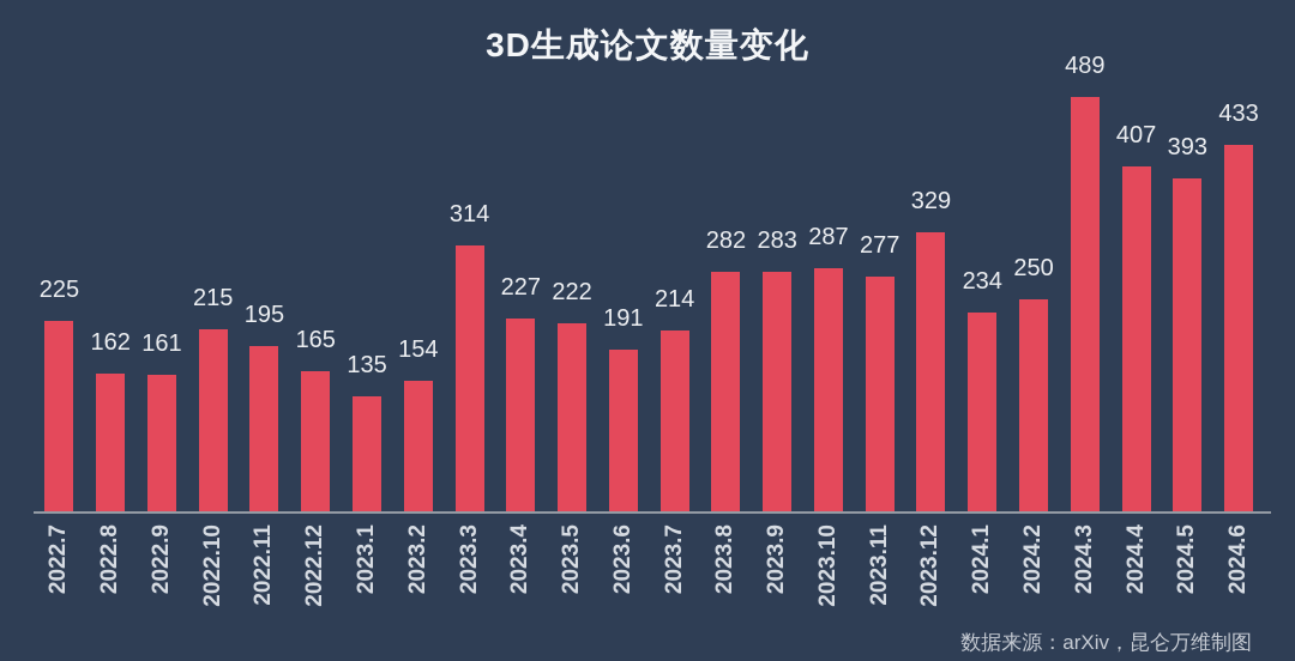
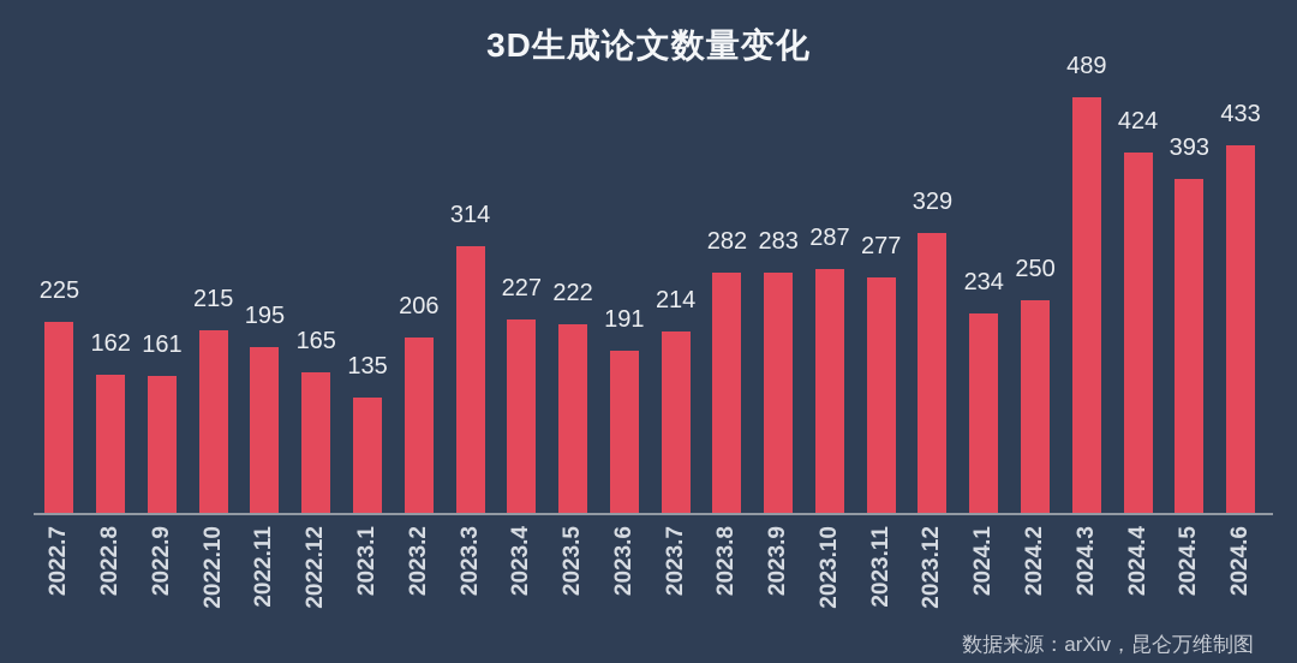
2023.2: 154 -> 206
2024.4: 407 -> 424
